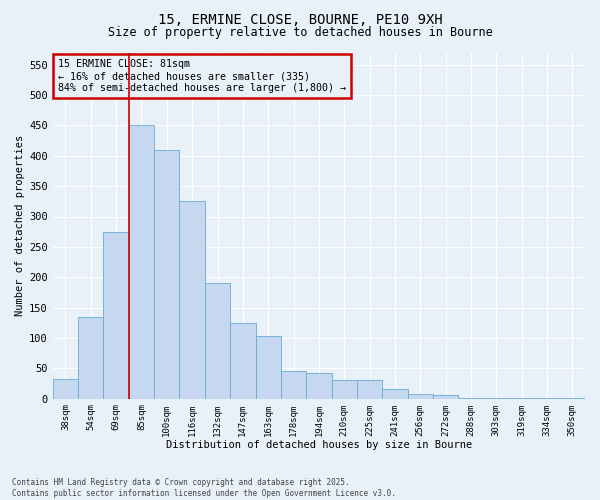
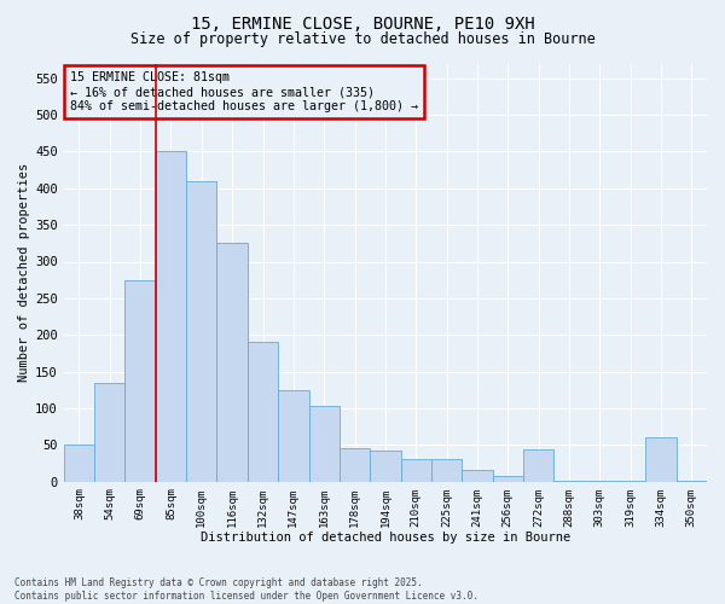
38sqm: 33 -> 50
272sqm: 6 -> 44
334sqm: 1 -> 60
